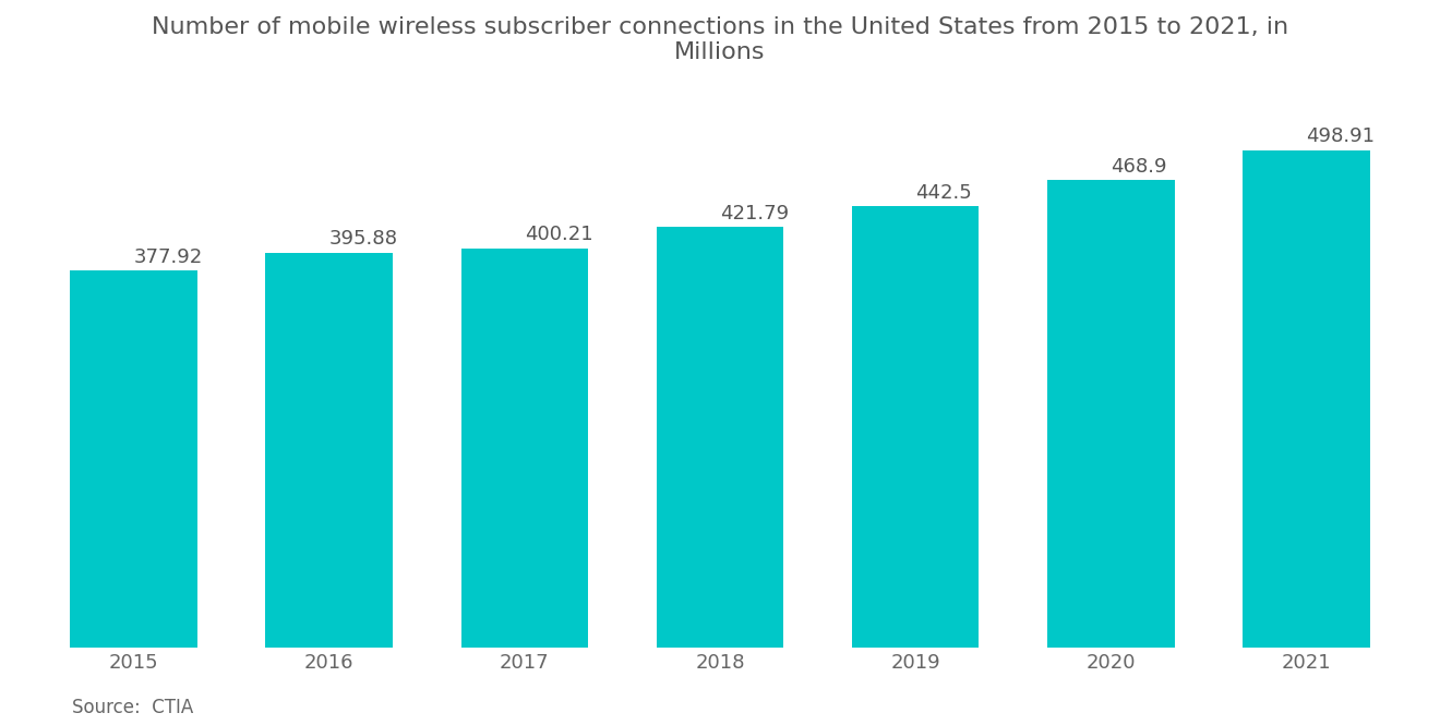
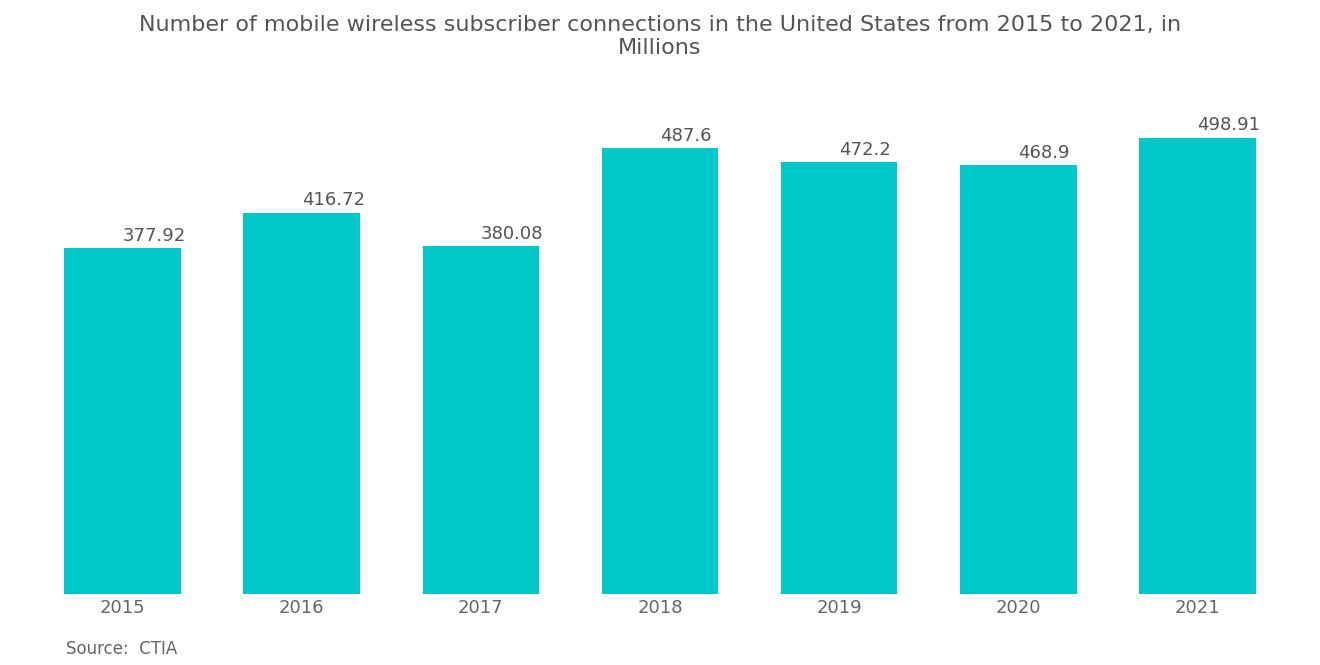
2016: 395.88 -> 416.72
2017: 400.21 -> 380.08
2018: 421.79 -> 487.6
2019: 442.5 -> 472.2
